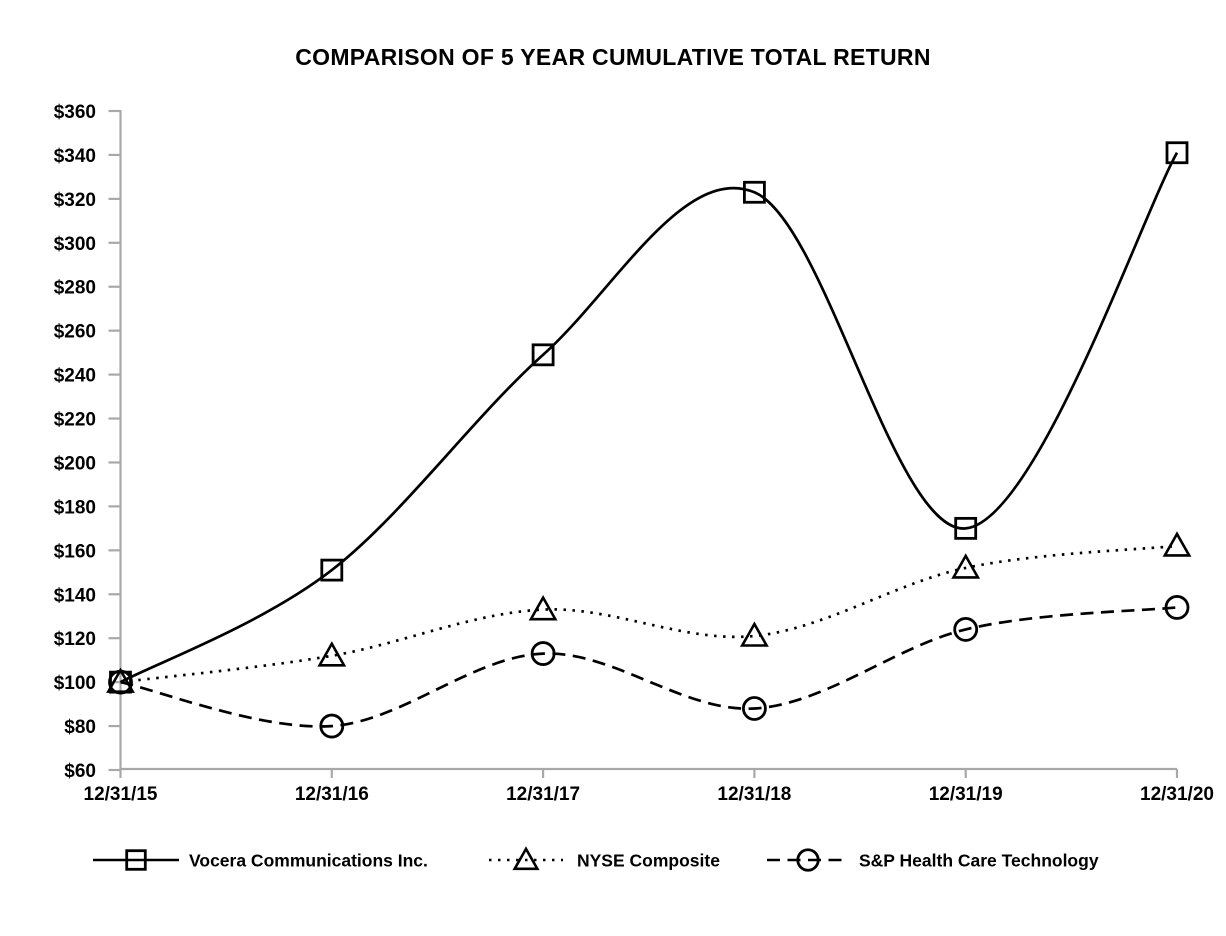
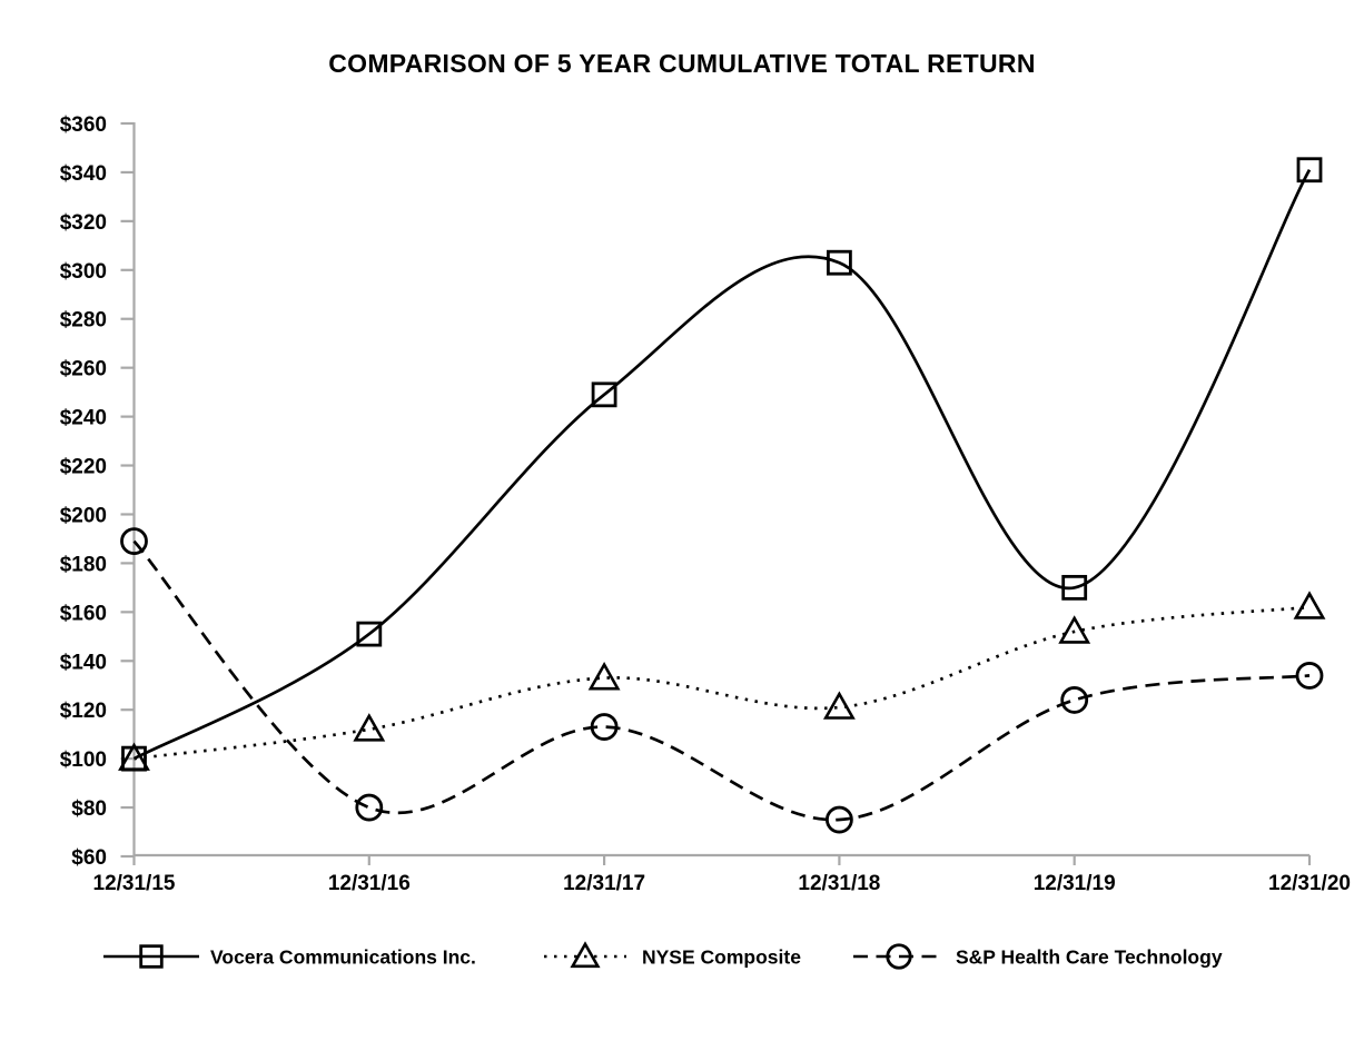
S&P Health Care Technology/12/31/15: $100 -> $189
Vocera Communications Inc./12/31/18: $323 -> $303
S&P Health Care Technology/12/31/18: $88 -> $75
